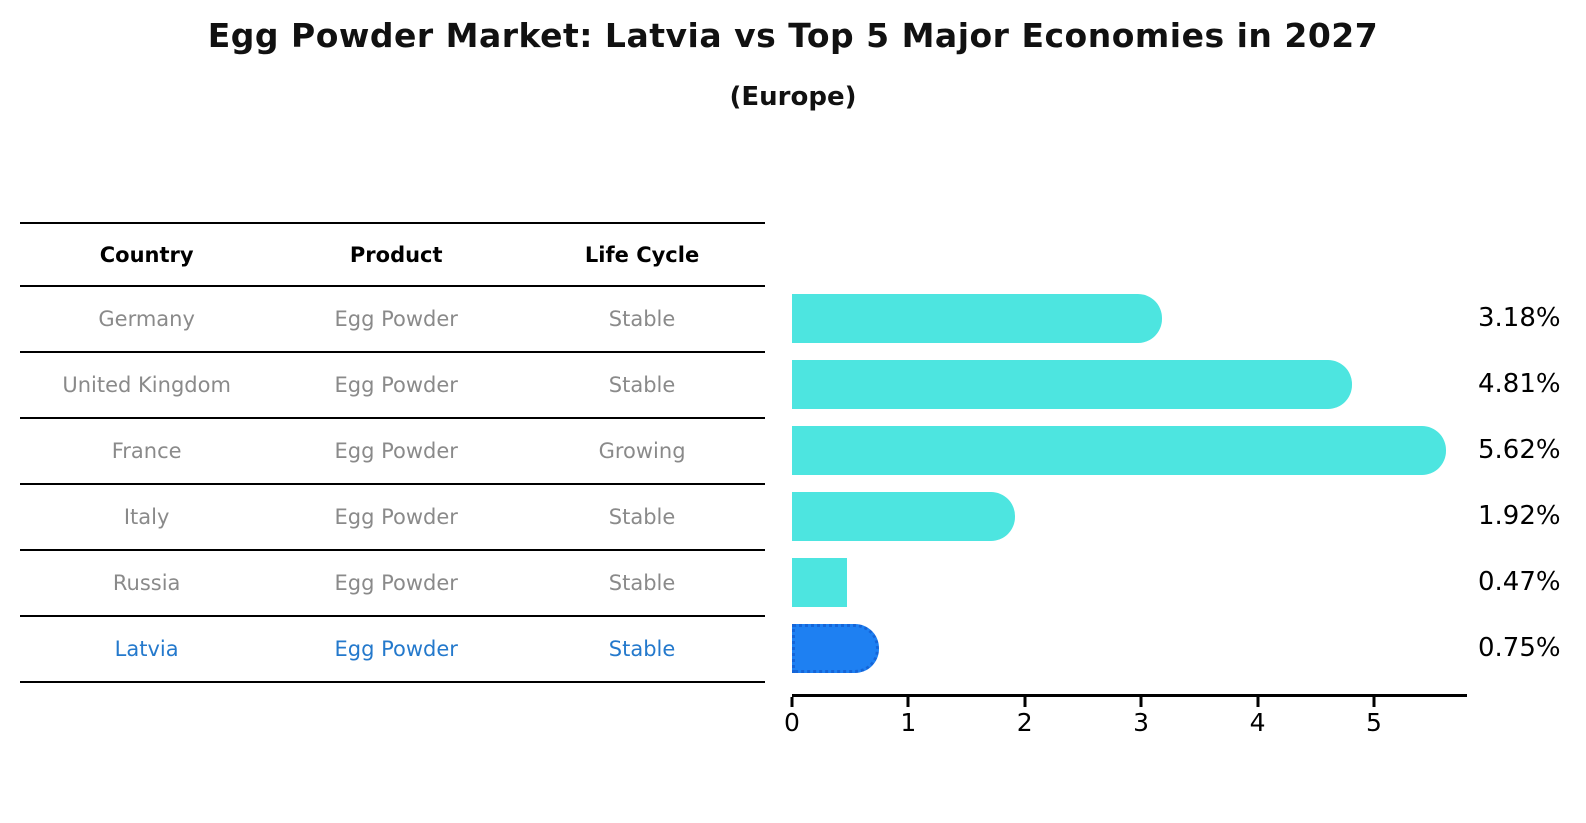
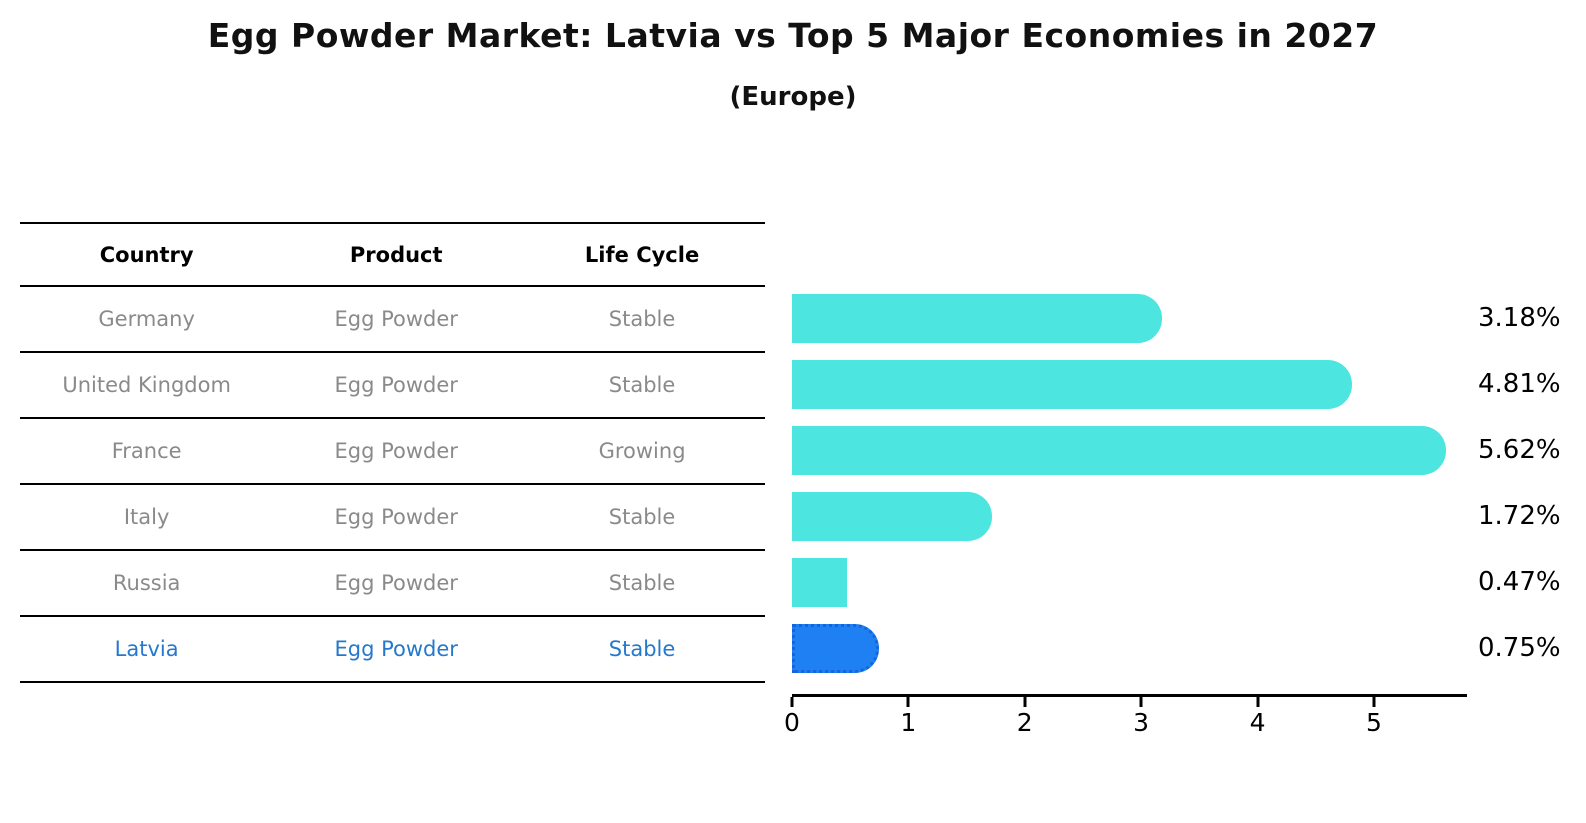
Italy: 1.92% -> 1.72%
